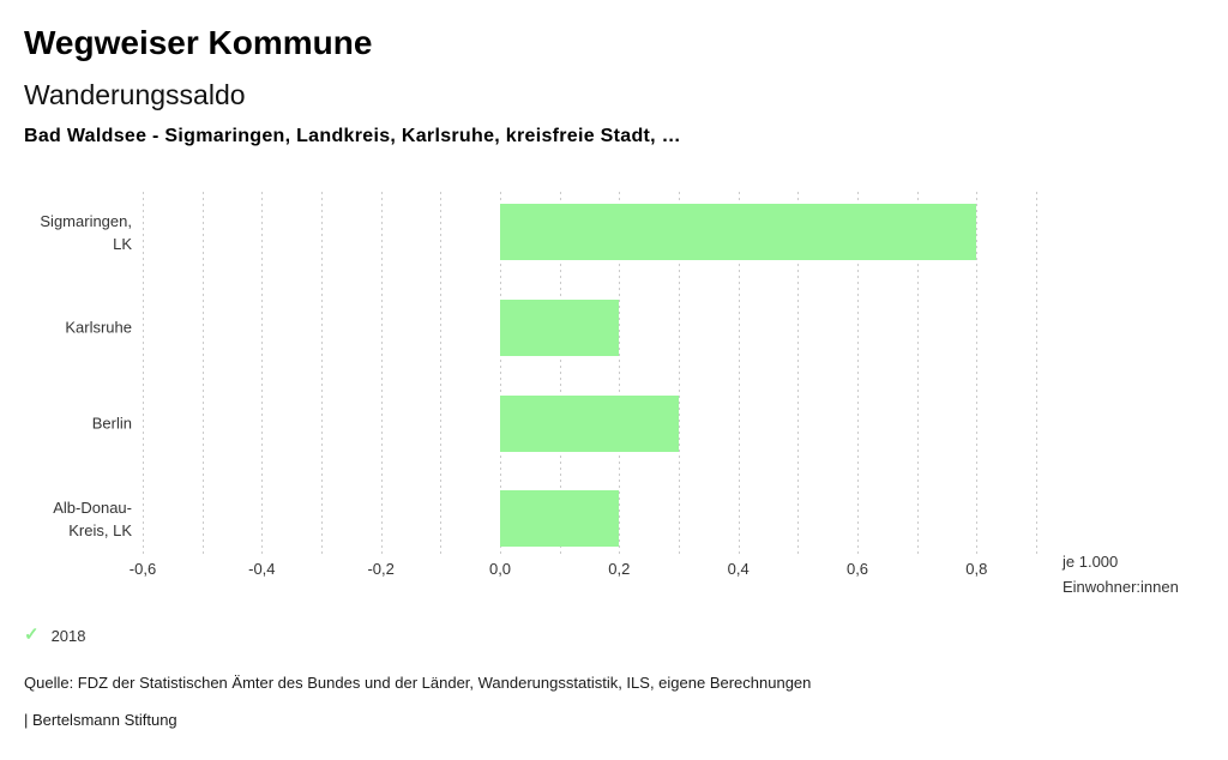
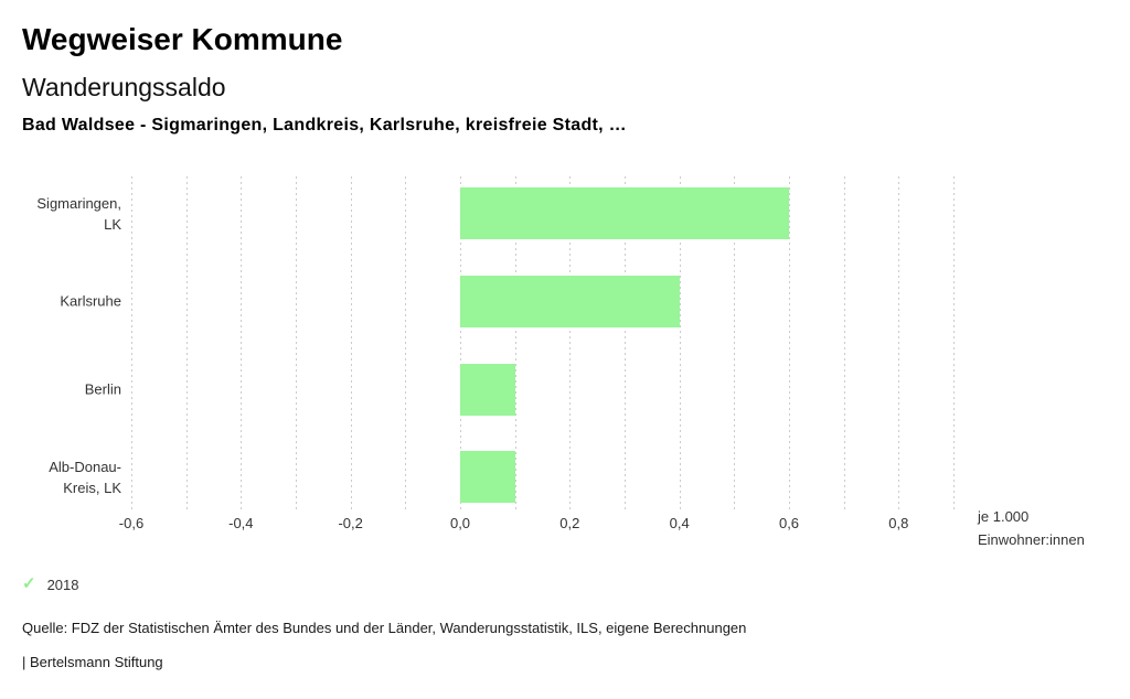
Sigmaringen, LK: 0,8 -> 0,6
Karlsruhe: 0,2 -> 0,4
Berlin: 0,3 -> 0,1
Alb-Donau-Kreis, LK: 0,2 -> 0,1
